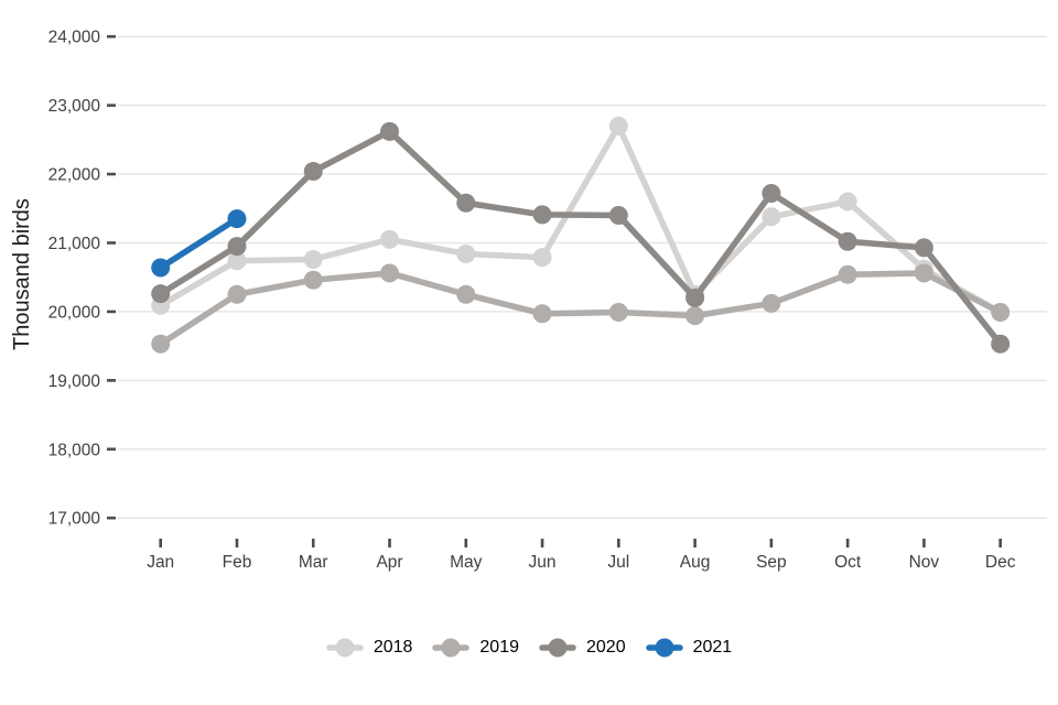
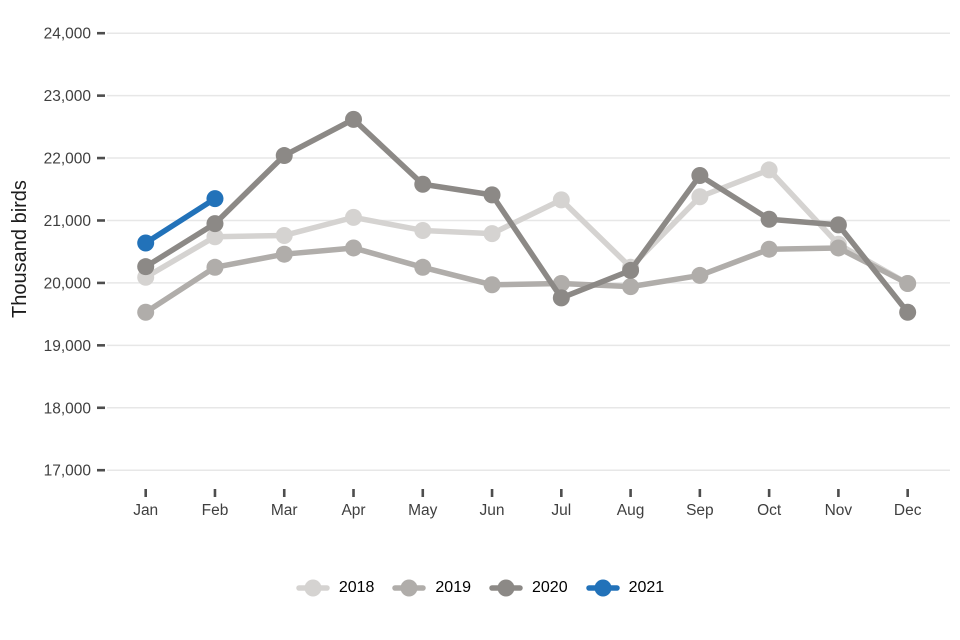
2018/Jul: 22700 -> 21300
2020/Jul: 21400 -> 19800
2018/Oct: 21600 -> 21800
